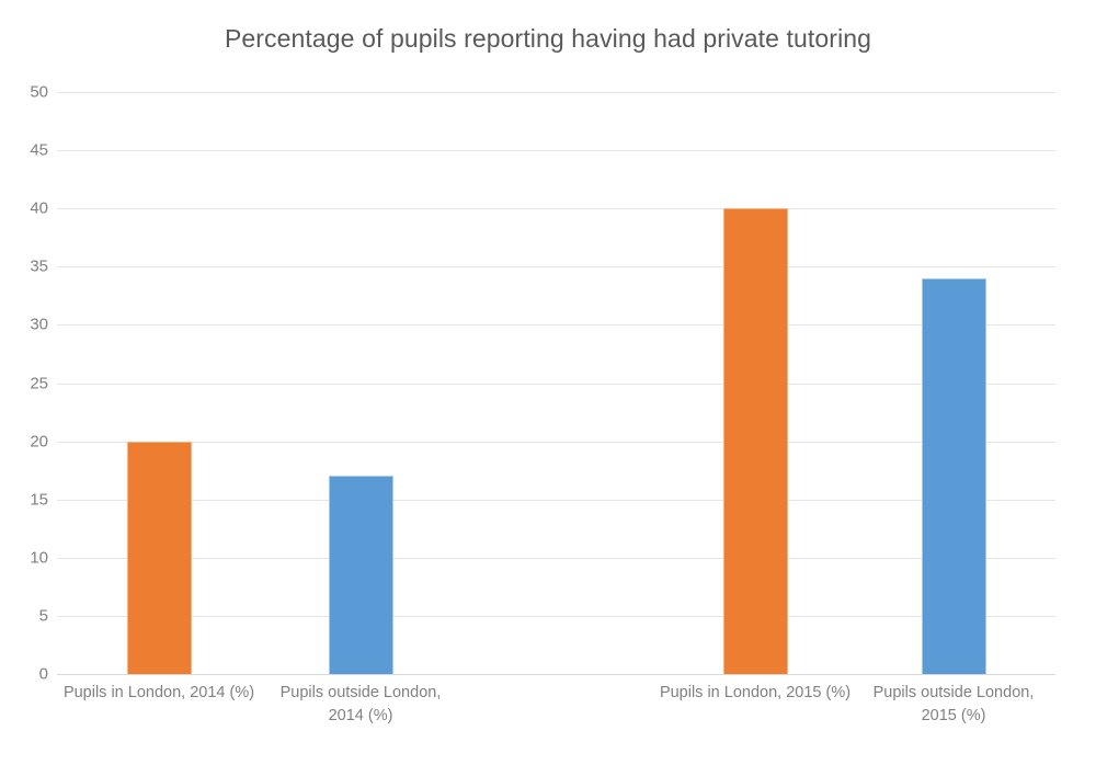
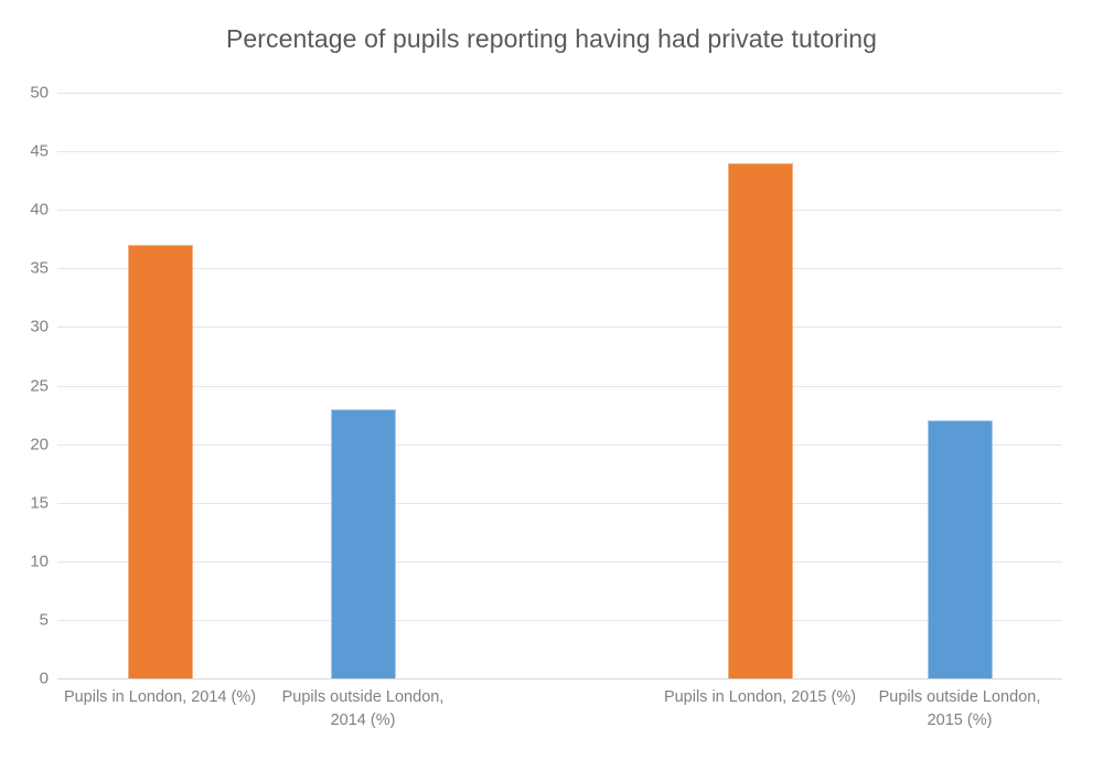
Pupils in London, 2014 (%): 20 -> 37
Pupils outside London, 2014 (%): 17 -> 23
Pupils in London, 2015 (%): 40 -> 44
Pupils outside London, 2015 (%): 34 -> 22
